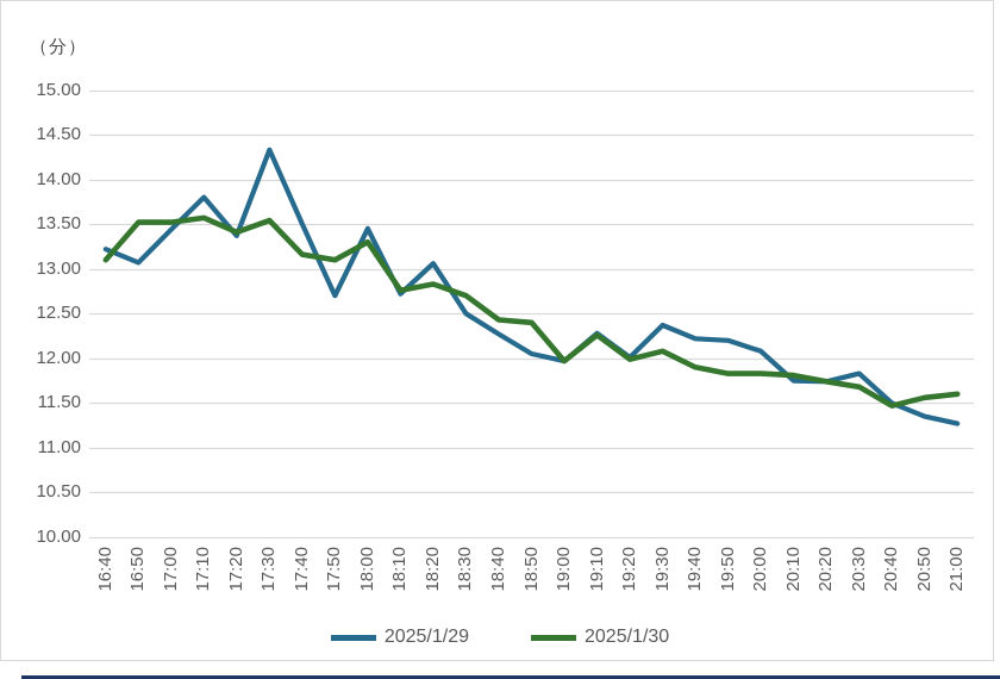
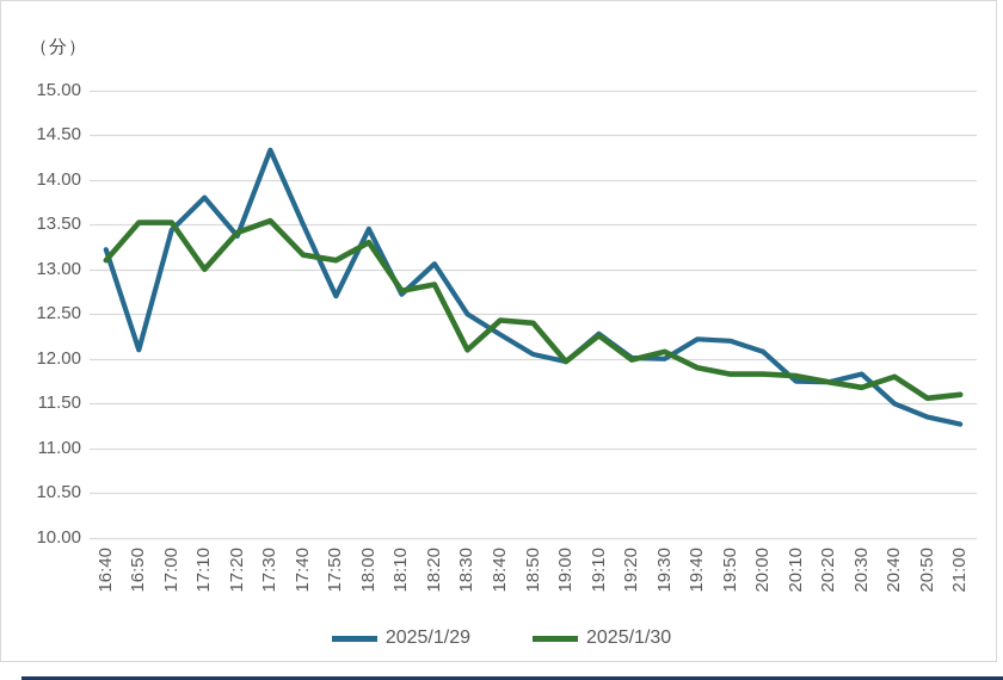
2025/1/29/16:50: 13.1 -> 12.1
2025/1/30/17:10: 13.6 -> 13.0
2025/1/30/18:30: 12.7 -> 12.1
2025/1/29/19:30: 12.4 -> 12.0
2025/1/30/20:40: 11.5 -> 11.8
